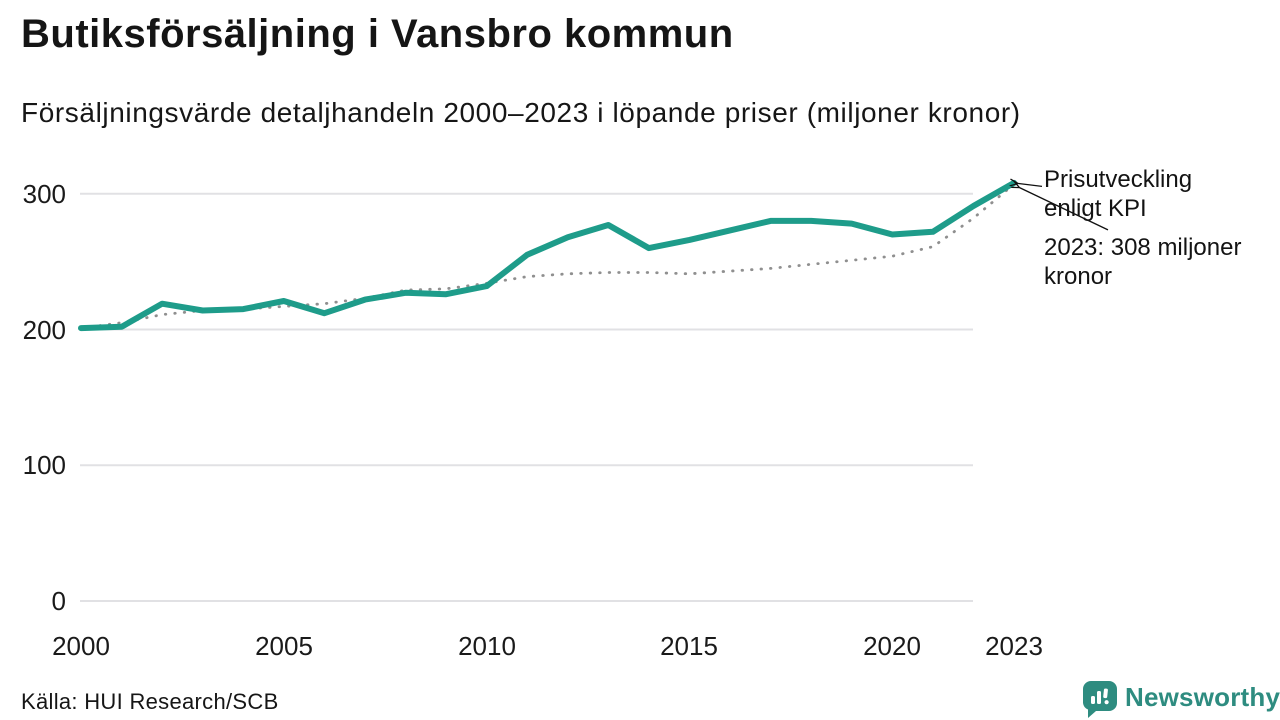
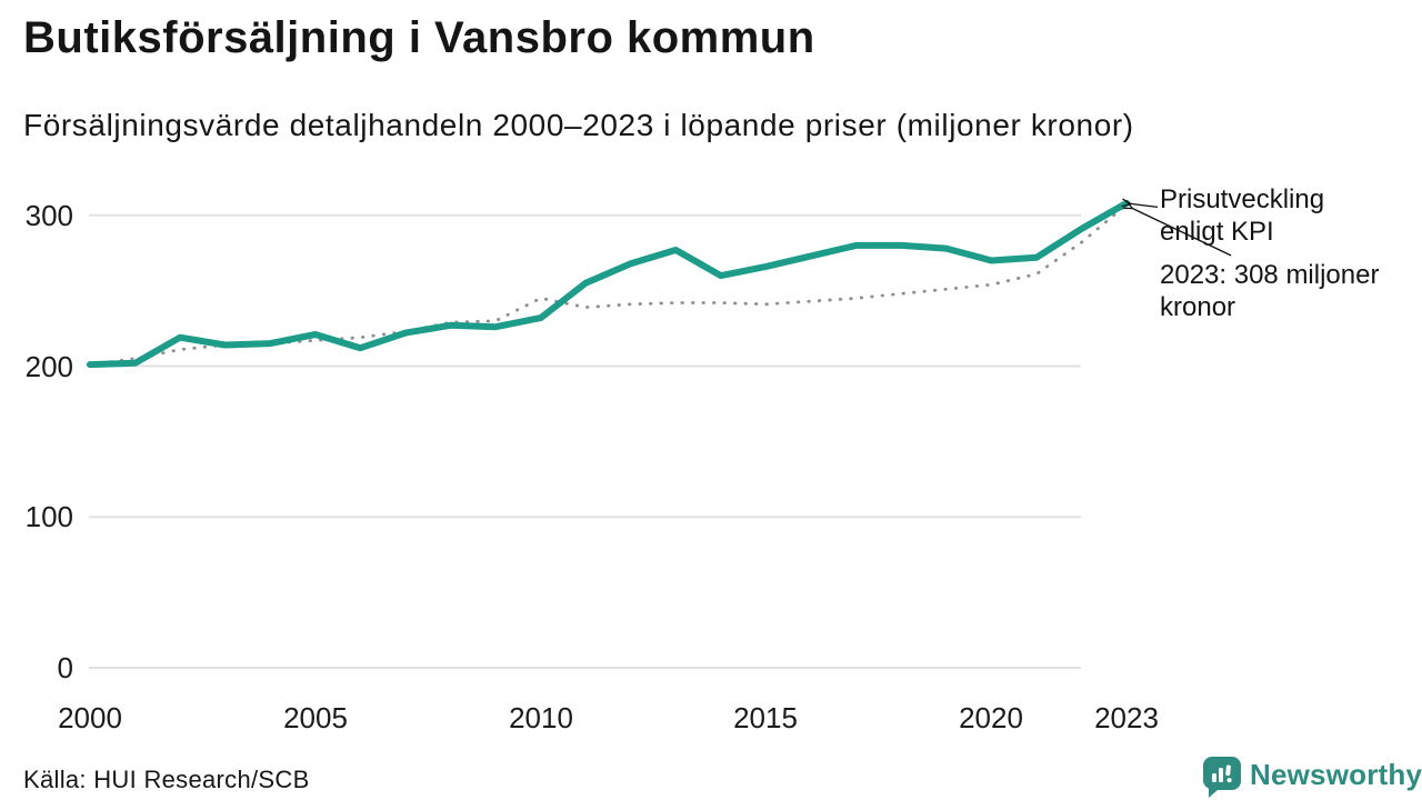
Prisutveckling enligt KPI/2010: 234 -> 245
